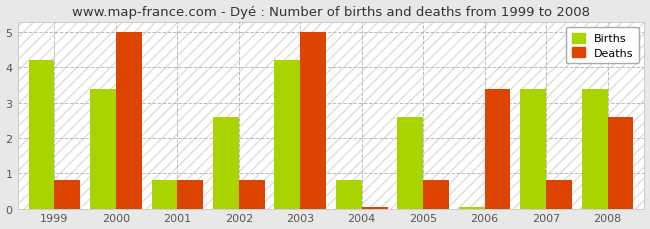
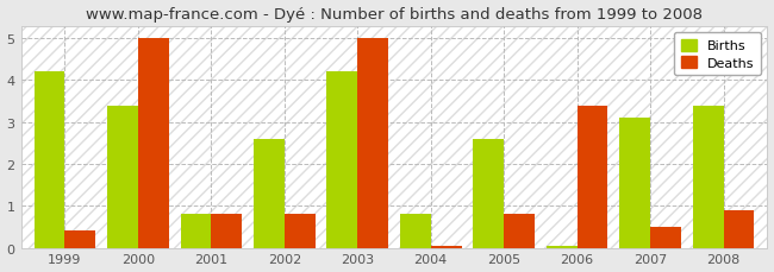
Deaths/1999: 0.80 -> 0.40
Births/2007: 3.40 -> 3.10
Deaths/2007: 0.80 -> 0.50
Deaths/2008: 2.60 -> 0.90
